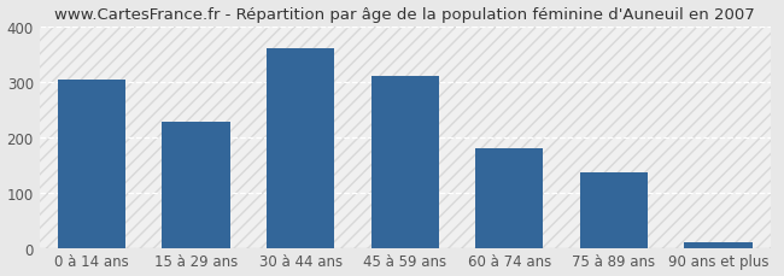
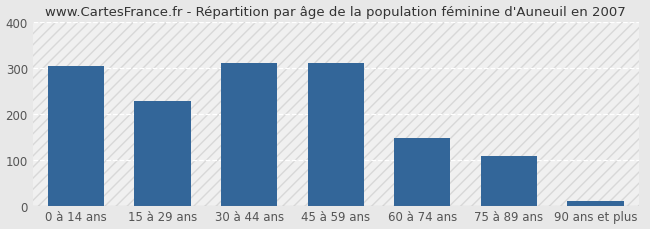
30 à 44 ans: 360 -> 309
60 à 74 ans: 180 -> 146
75 à 89 ans: 135 -> 107
